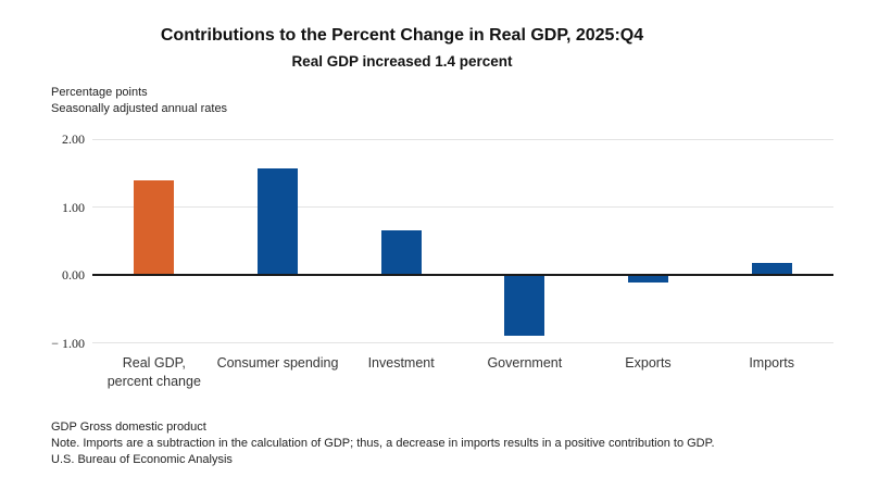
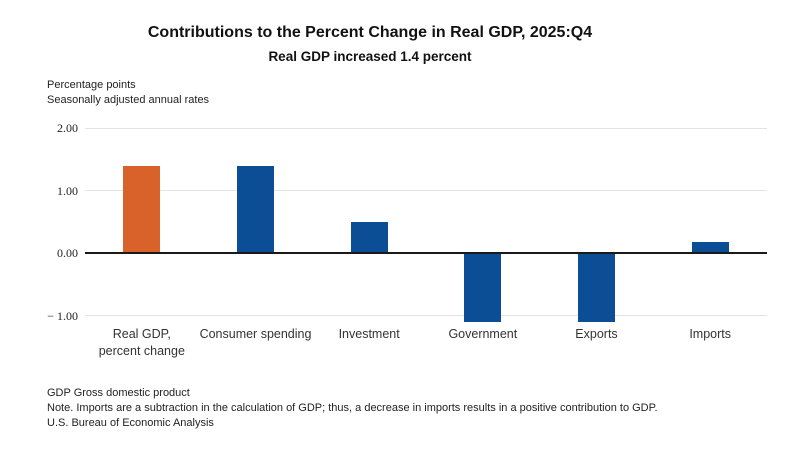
Consumer spending: 1.6 -> 1.4
Investment: 0.7 -> 0.5
Government: -0.9 -> -1.1
Exports: -0.1 -> -1.1
